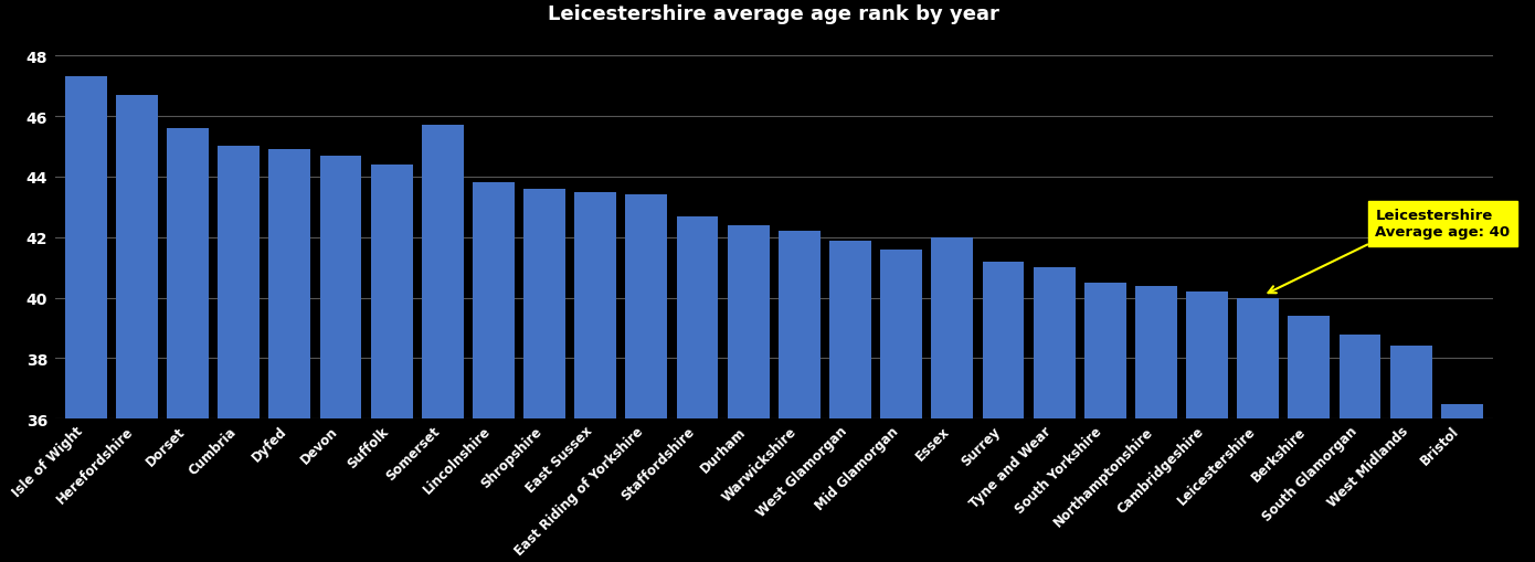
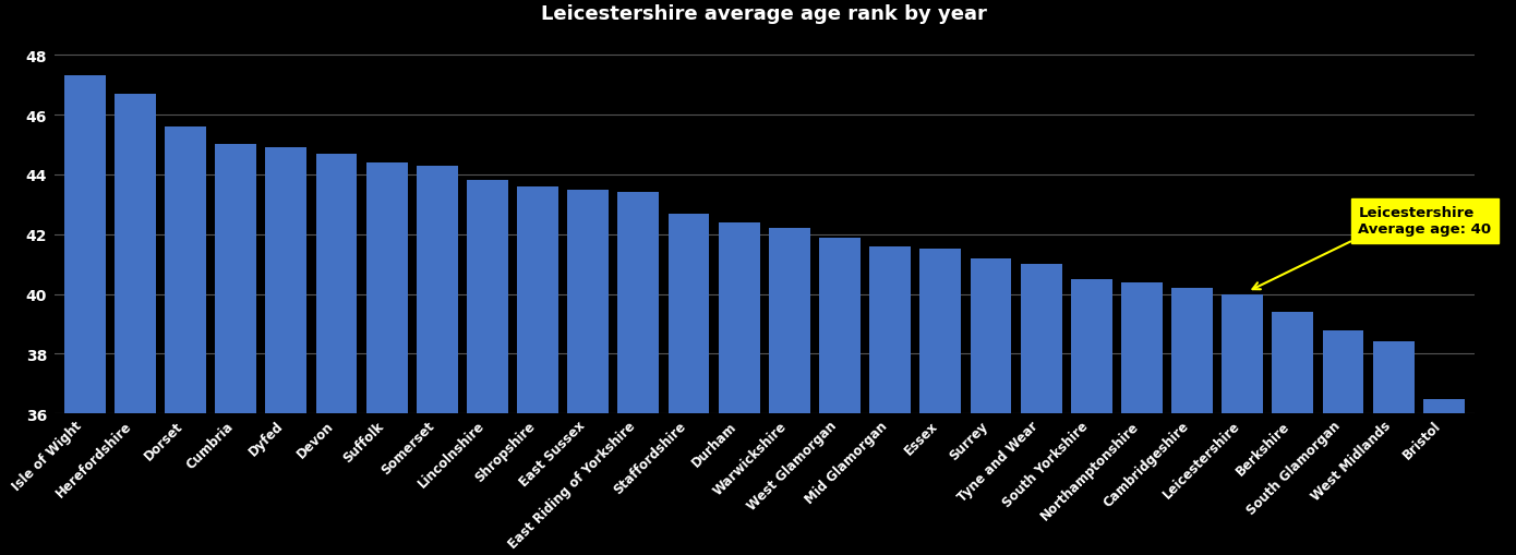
Somerset: 45.7 -> 44.3
Essex: 42.0 -> 41.5
